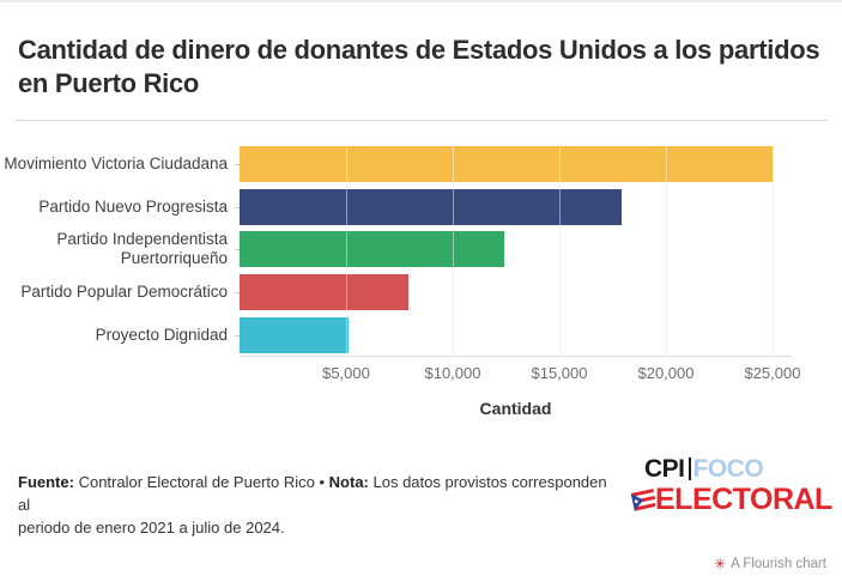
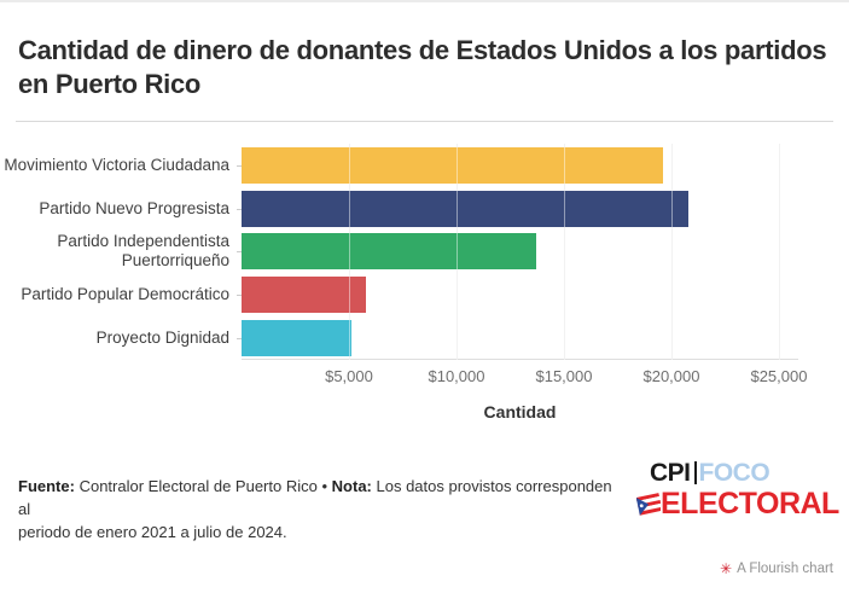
Movimiento Victoria Ciudadana: $25000 -> $19600
Partido Nuevo Progresista: $17900 -> $20800
Partido Independentista Puertorriqueño: $12400 -> $13700
Partido Popular Democrático: $7900 -> $5800
